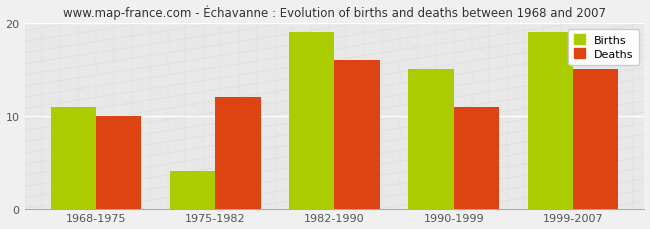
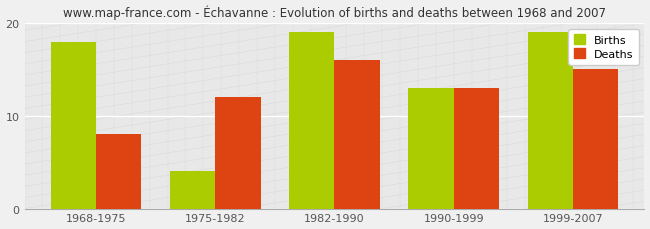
Births/1968-1975: 11 -> 18
Deaths/1968-1975: 10 -> 8
Births/1990-1999: 15 -> 13
Deaths/1990-1999: 11 -> 13
